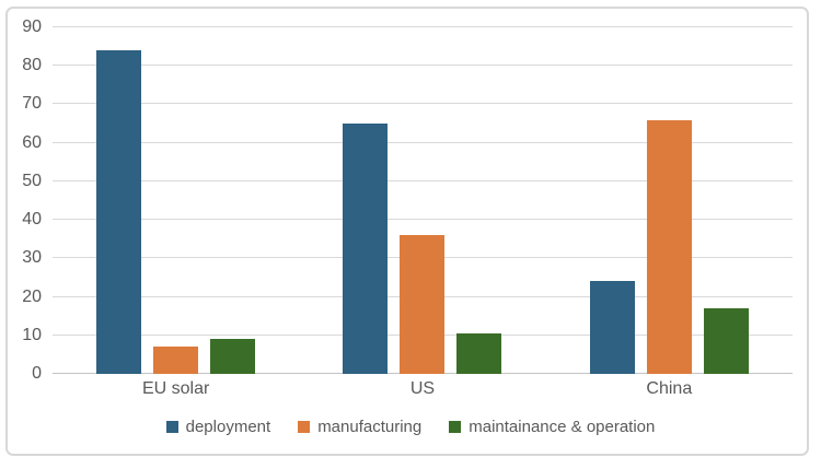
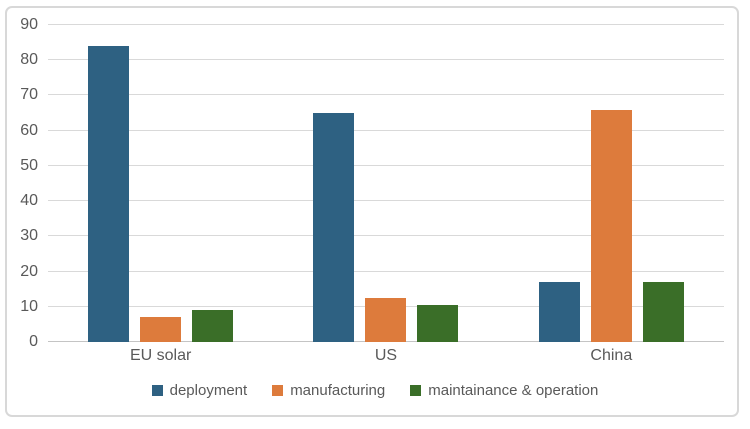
manufacturing/US: 36 -> 12
deployment/China: 24 -> 17
